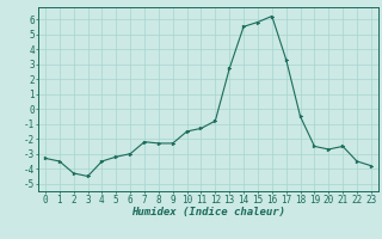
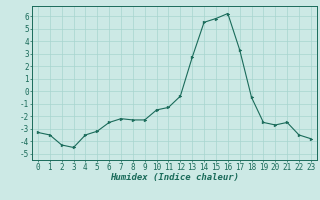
6: -3.0 -> -2.5
12: -0.8 -> -0.4
